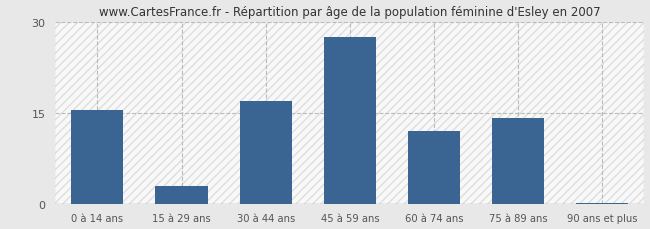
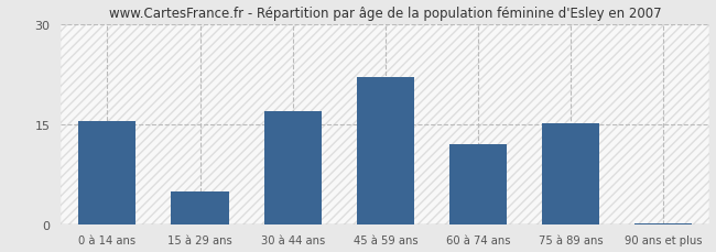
15 à 29 ans: 3.0 -> 5.0
45 à 59 ans: 27.5 -> 22.0
75 à 89 ans: 14.2 -> 15.2
